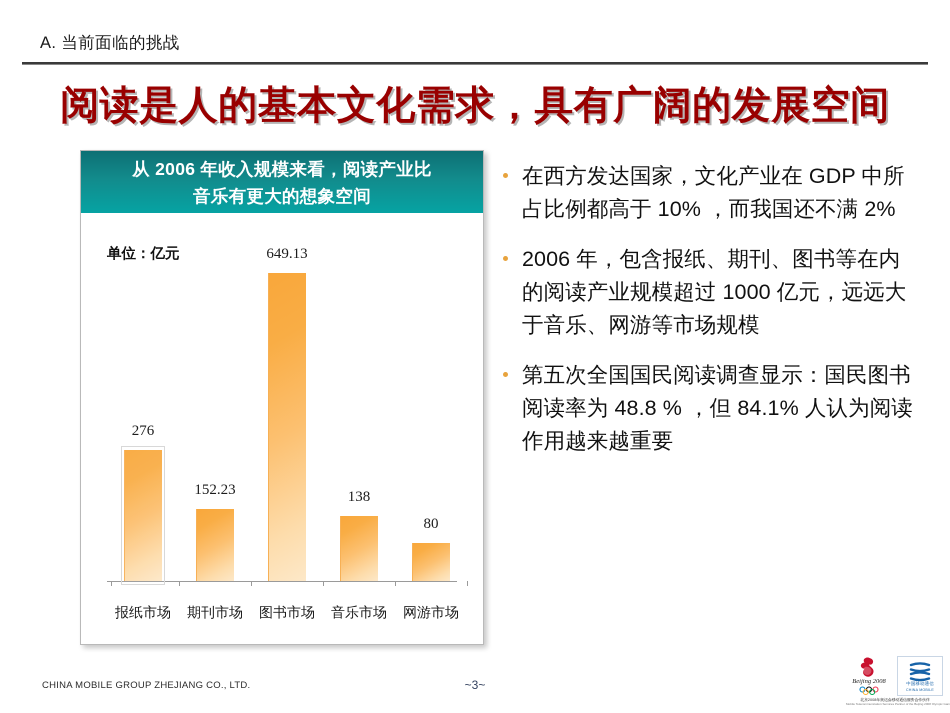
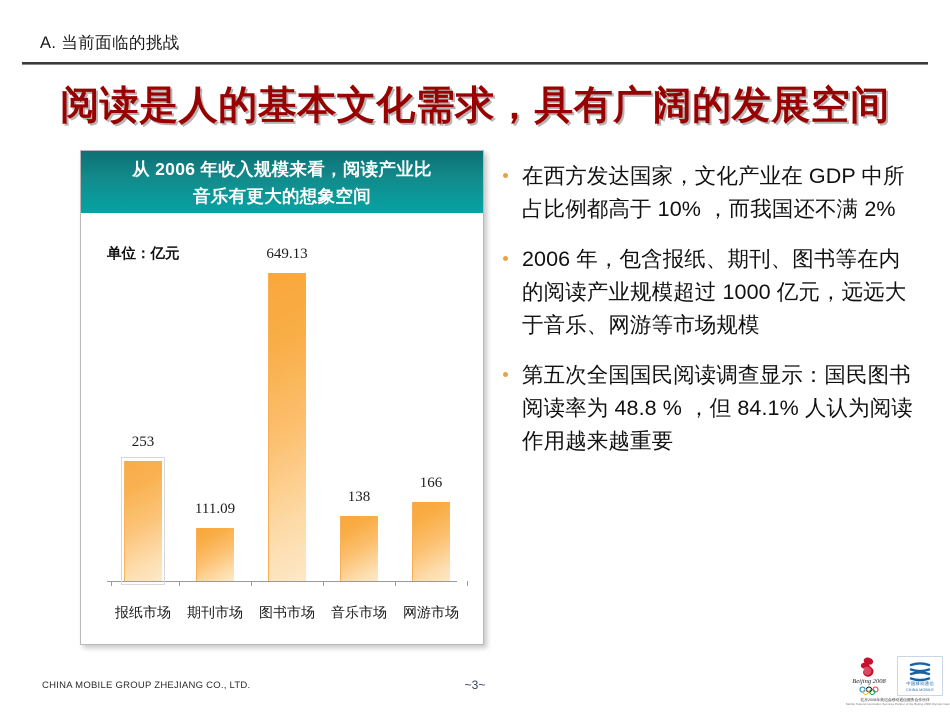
报纸市场: 276 -> 253
期刊市场: 152.23 -> 111.09
网游市场: 80 -> 166
